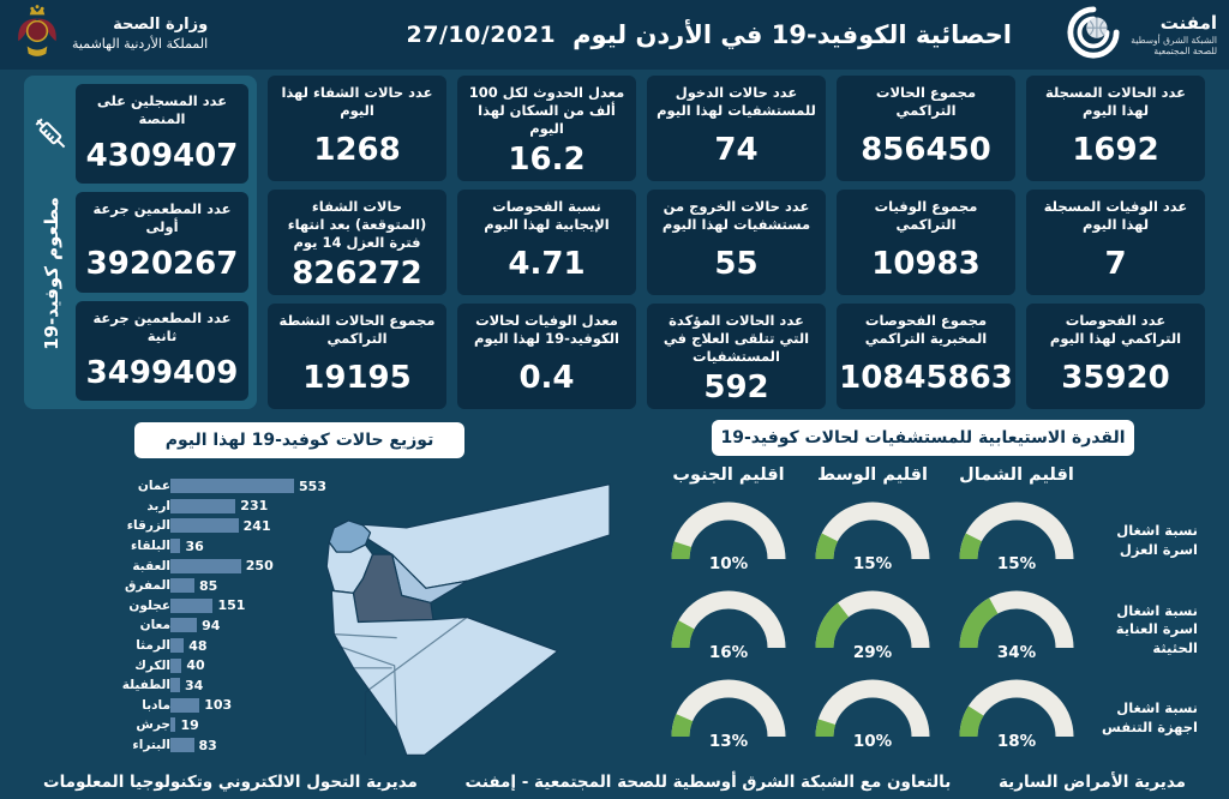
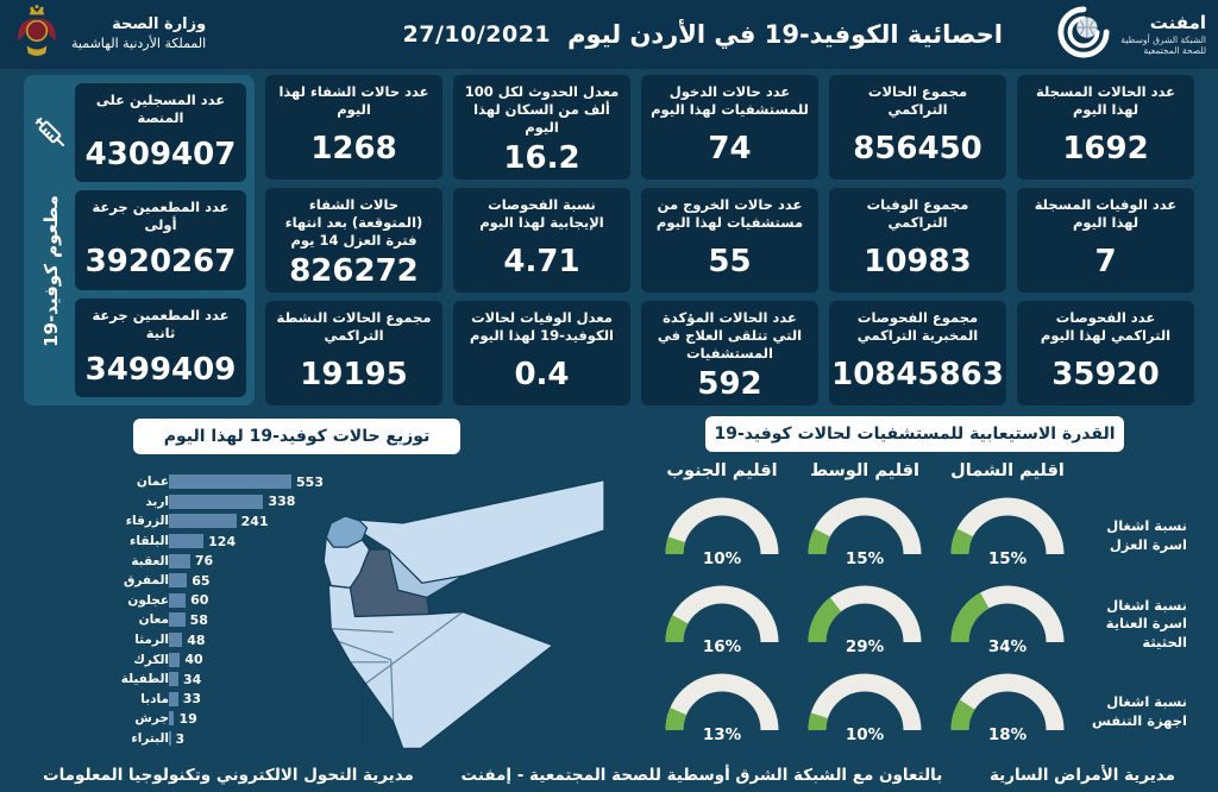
توزيع حالات كوفيد-19 لهذا اليوم/اربد: 231 -> 338
توزيع حالات كوفيد-19 لهذا اليوم/البلقاء: 36 -> 124
توزيع حالات كوفيد-19 لهذا اليوم/العقبة: 250 -> 76
توزيع حالات كوفيد-19 لهذا اليوم/المفرق: 85 -> 65
توزيع حالات كوفيد-19 لهذا اليوم/عجلون: 151 -> 60
توزيع حالات كوفيد-19 لهذا اليوم/معان: 94 -> 58
توزيع حالات كوفيد-19 لهذا اليوم/مادبا: 103 -> 33
توزيع حالات كوفيد-19 لهذا اليوم/البتراء: 83 -> 3
